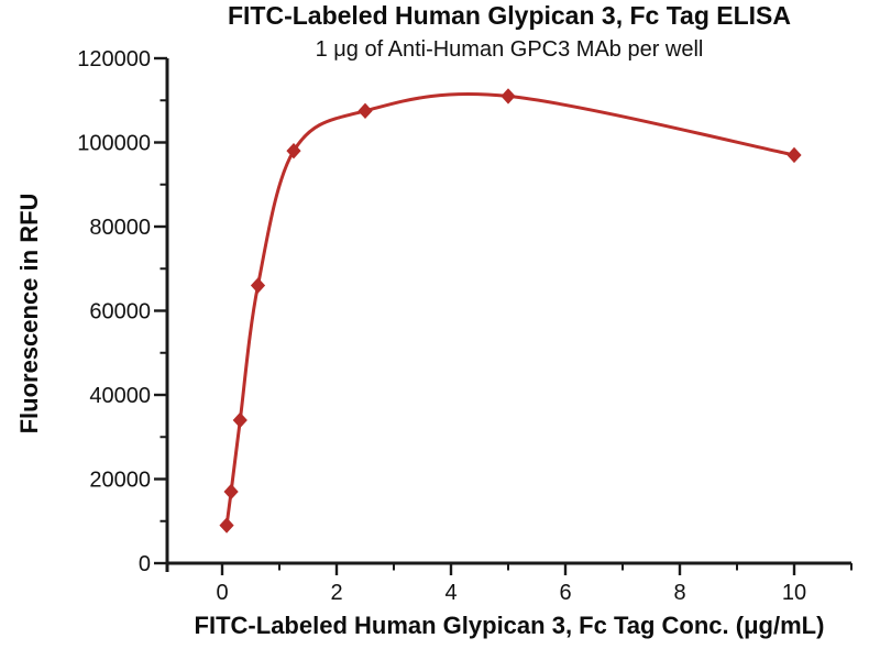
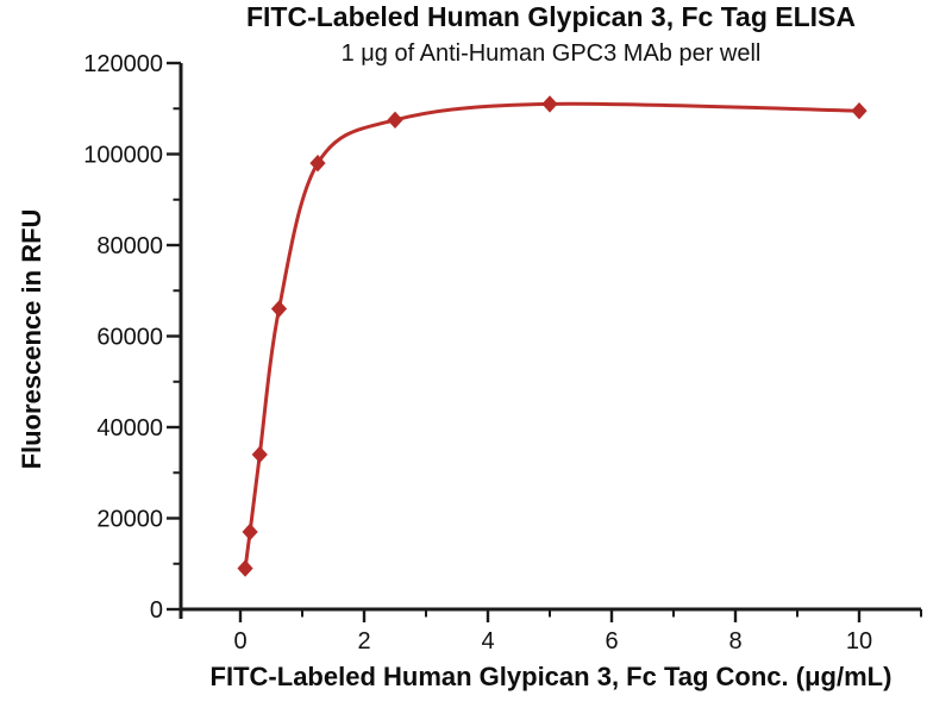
10: 97000 -> 110000
